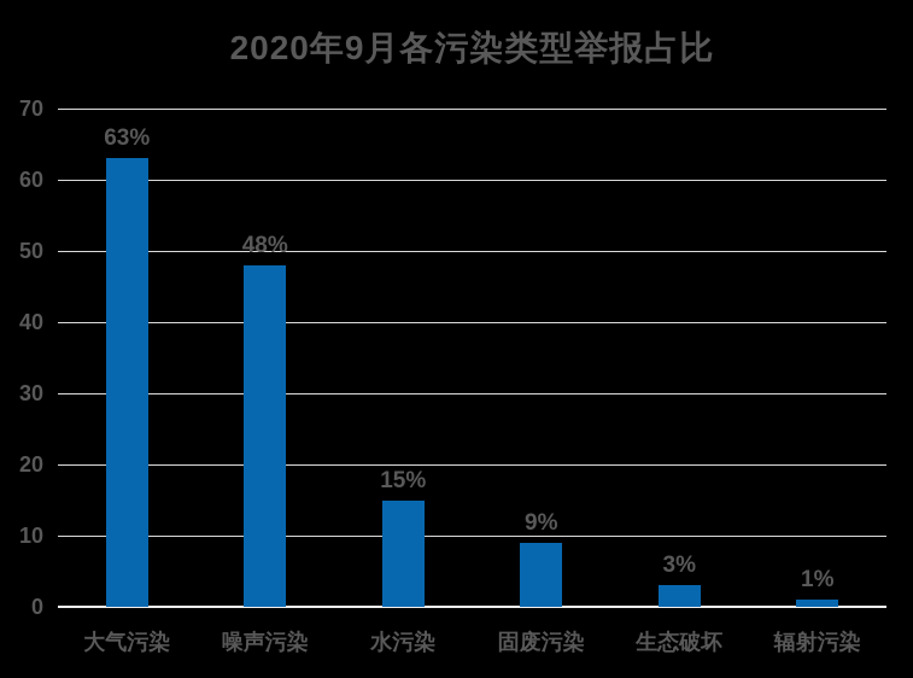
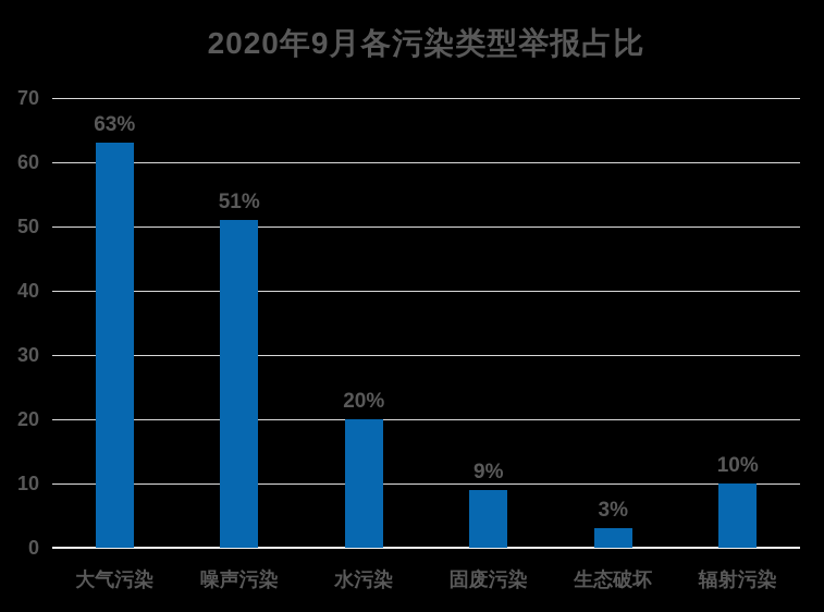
噪声污染: 48% -> 51%
水污染: 15% -> 20%
辐射污染: 1% -> 10%
